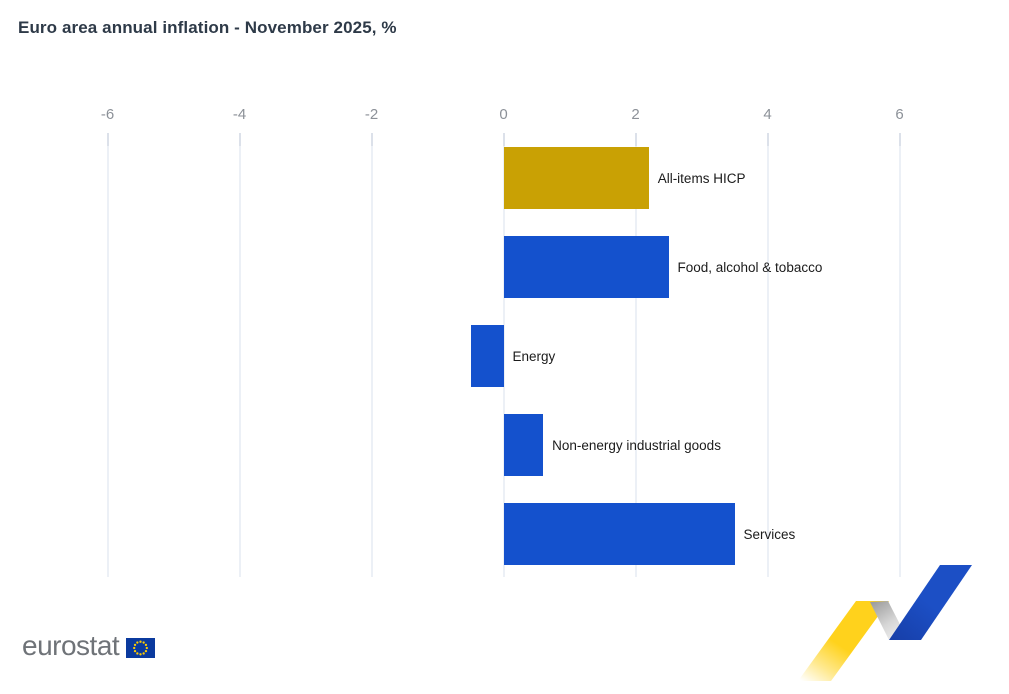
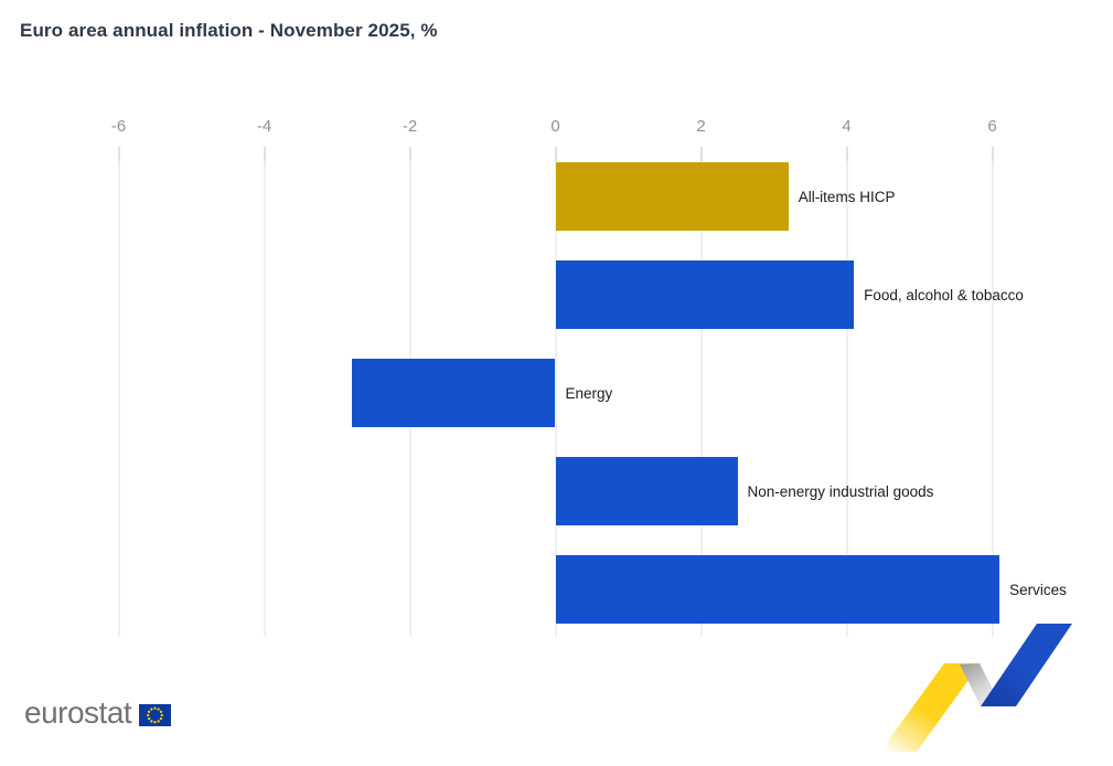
All-items HICP: 2.2 -> 3.2
Food, alcohol & tobacco: 2.5 -> 4.1
Energy: -0.5 -> -2.8
Non-energy industrial goods: 0.6 -> 2.5
Services: 3.5 -> 6.1
